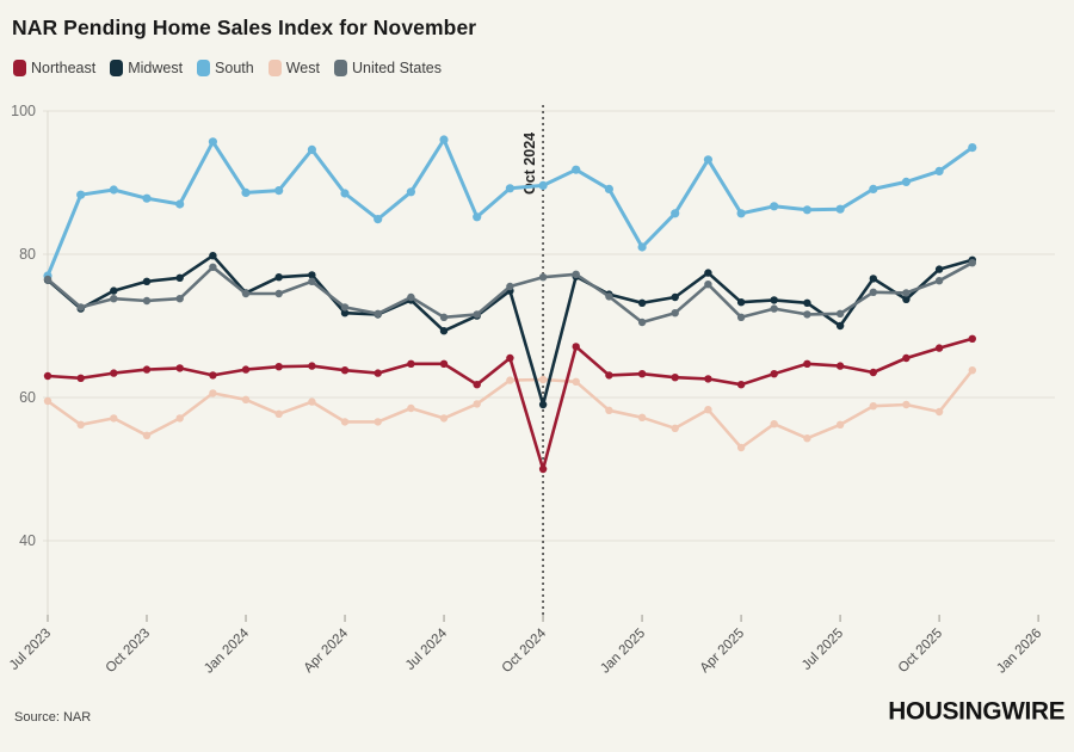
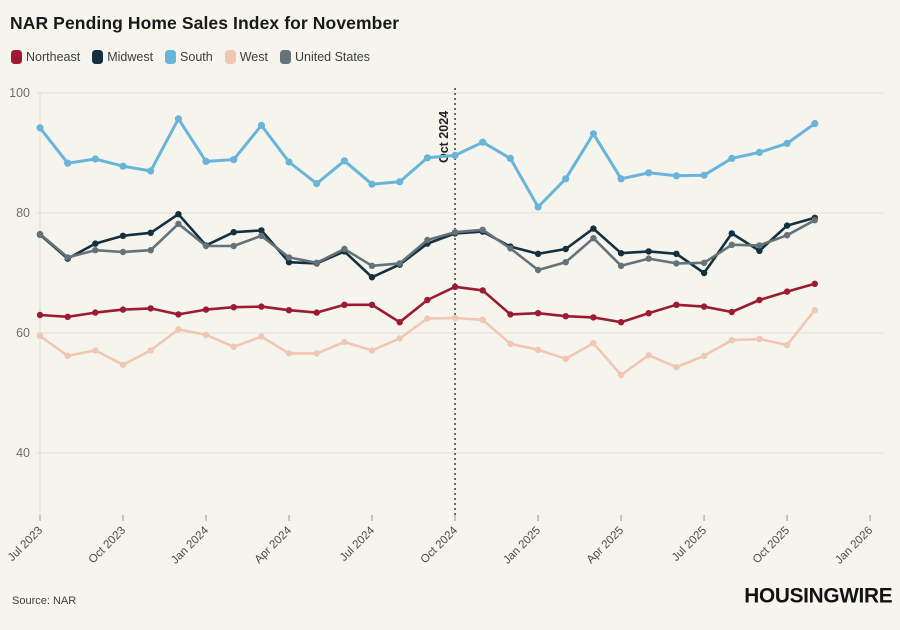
South/Jul 2023: 77 -> 94
South/Jul 2024: 96 -> 85
Northeast/Oct 2024: 50 -> 68
Midwest/Oct 2024: 59 -> 77
